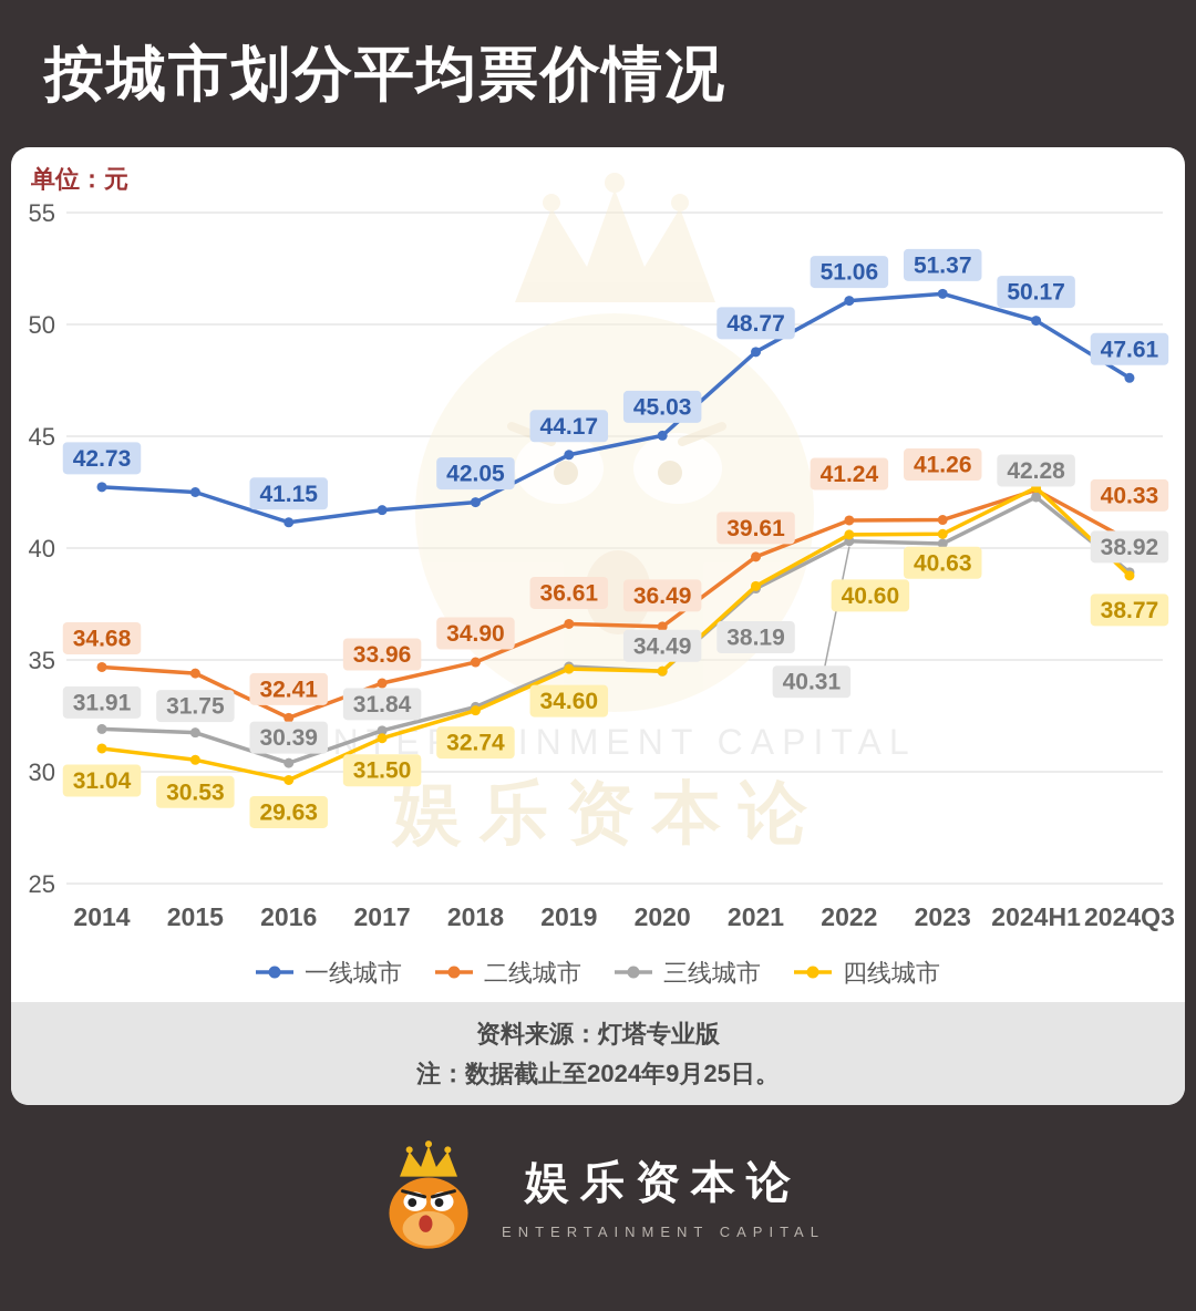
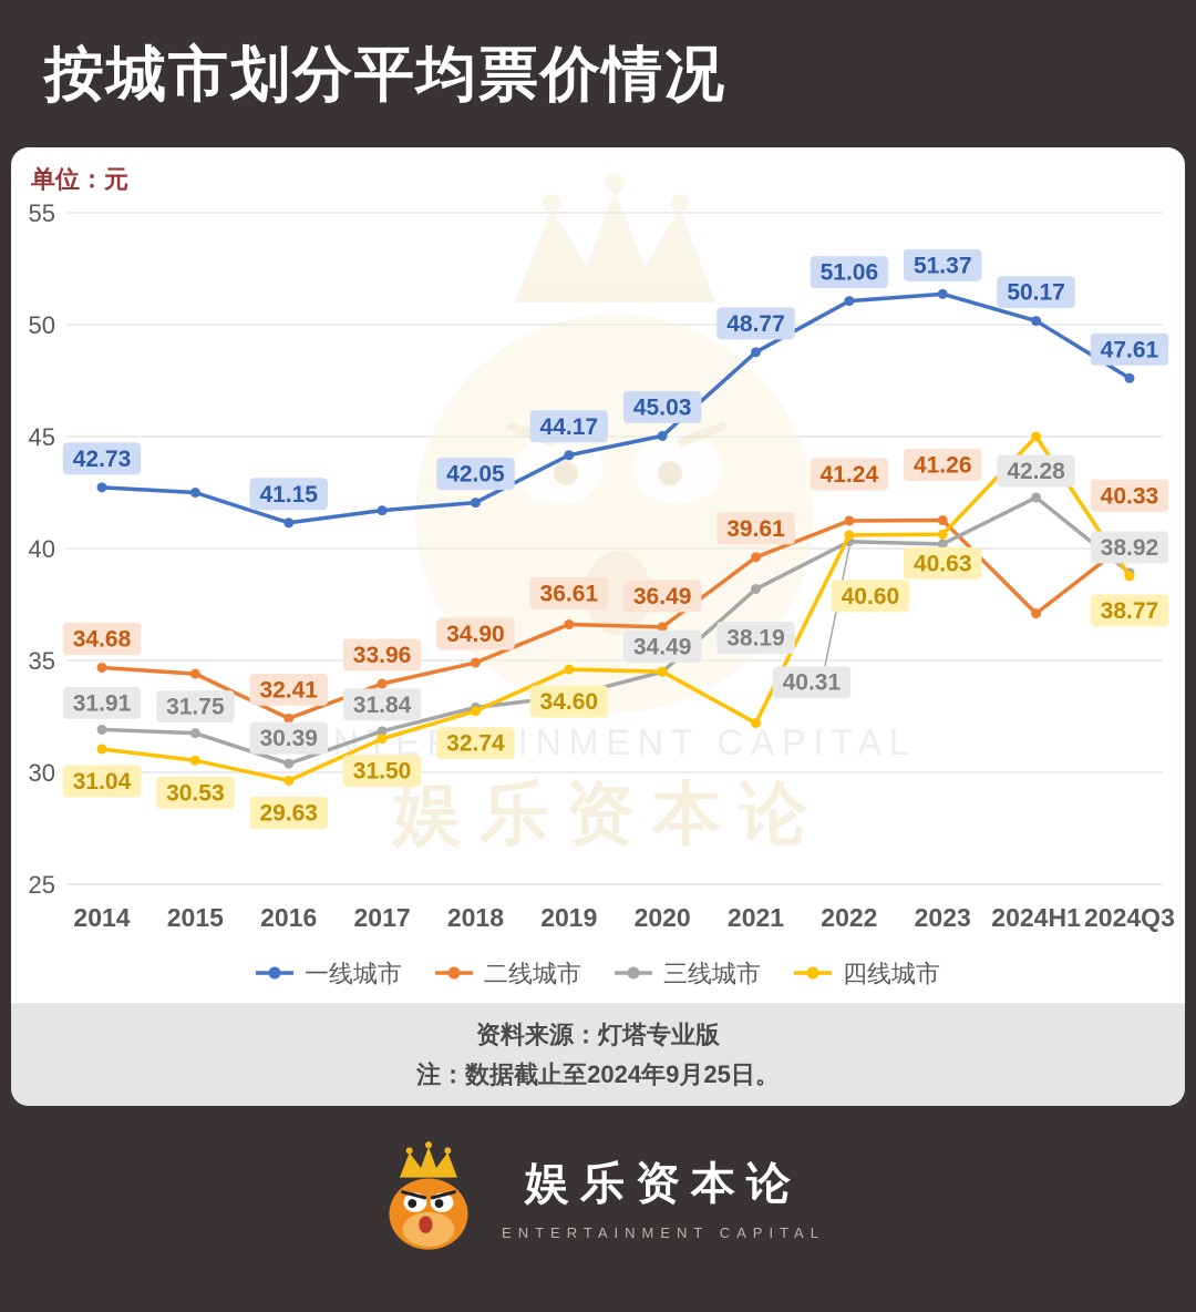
三线城市/2019: 34.7 -> 33.4
四线城市/2021: 38.3 -> 32.2
二线城市/2024H1: 42.6 -> 37.1
四线城市/2024H1: 42.7 -> 45.0
